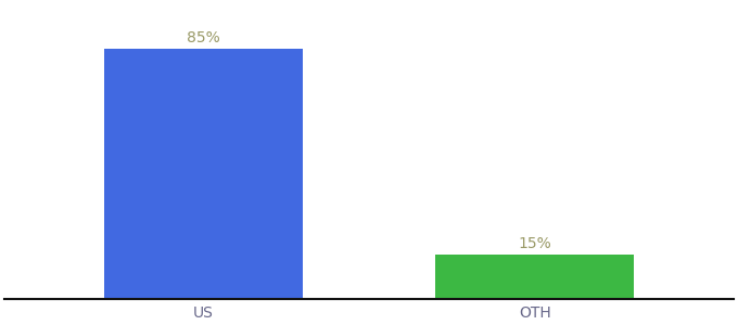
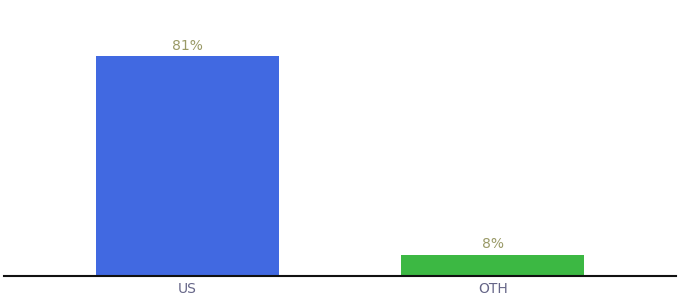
US: 85% -> 81%
OTH: 15% -> 8%
